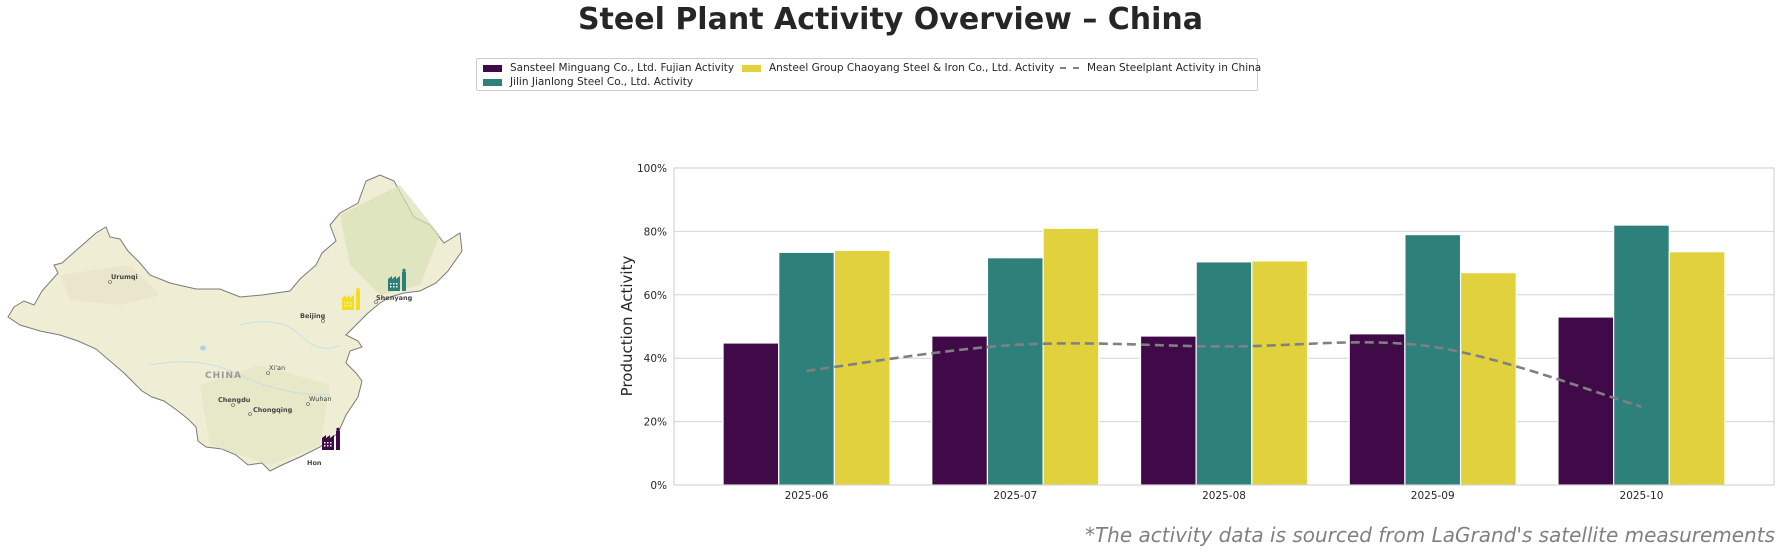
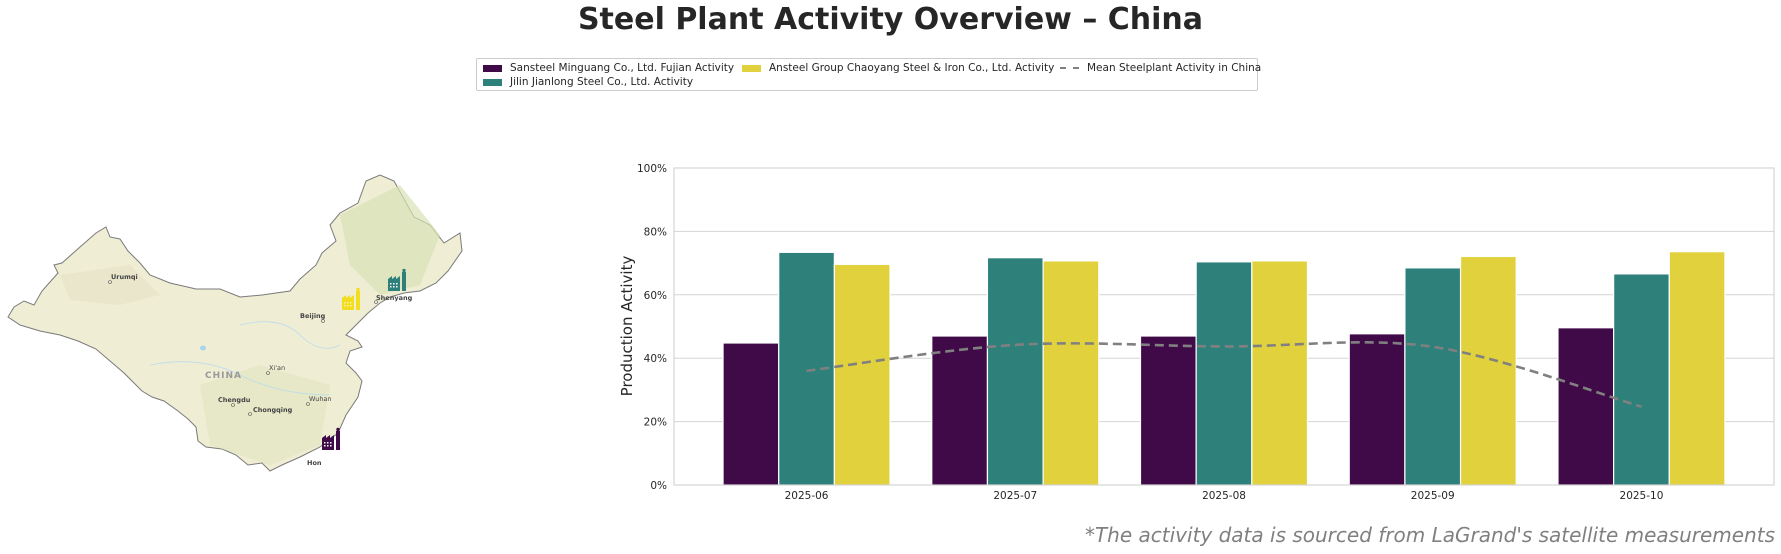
Ansteel Group Chaoyang Steel & Iron Co., Ltd. Activity/2025-06: 74% -> 70%
Ansteel Group Chaoyang Steel & Iron Co., Ltd. Activity/2025-07: 81% -> 71%
Jilin Jianlong Steel Co., Ltd. Activity/2025-09: 79% -> 68%
Ansteel Group Chaoyang Steel & Iron Co., Ltd. Activity/2025-09: 67% -> 72%
Sansteel Minguang Co., Ltd. Fujian Activity/2025-10: 53% -> 50%
Jilin Jianlong Steel Co., Ltd. Activity/2025-10: 82% -> 67%
